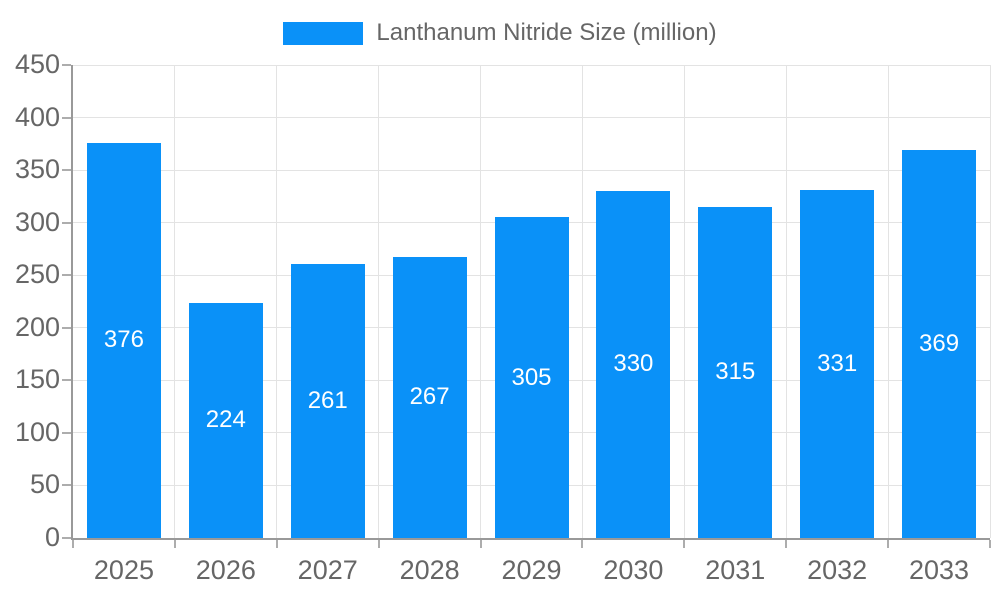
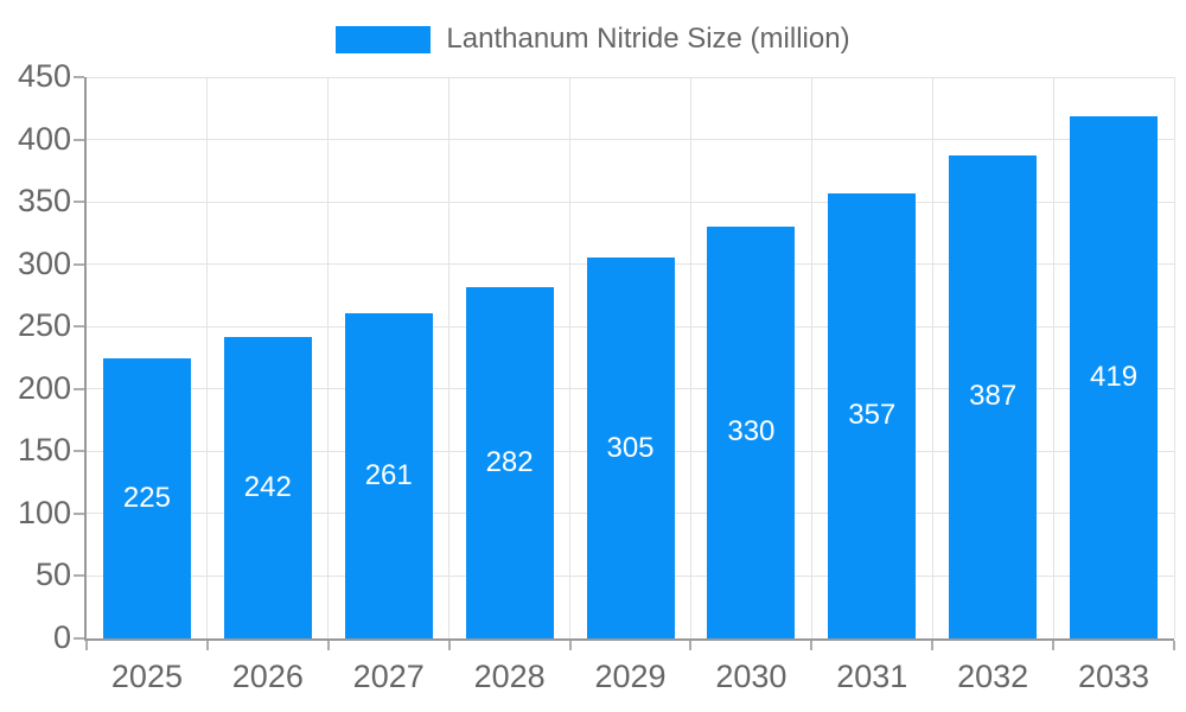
2025: 376 -> 225
2026: 224 -> 242
2028: 267 -> 282
2031: 315 -> 357
2032: 331 -> 387
2033: 369 -> 419
